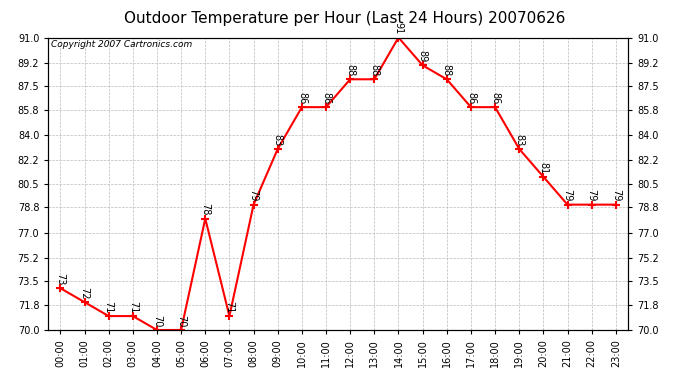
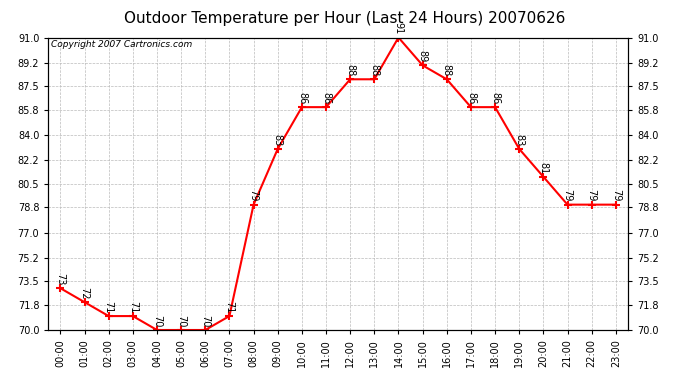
06:00: 78 -> 70
